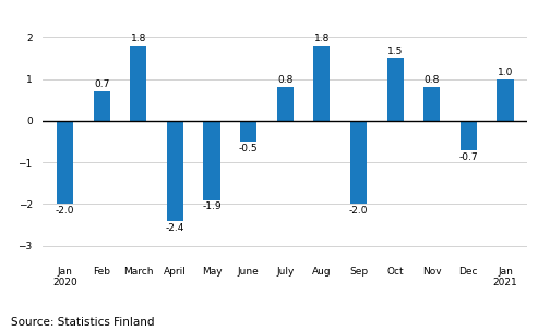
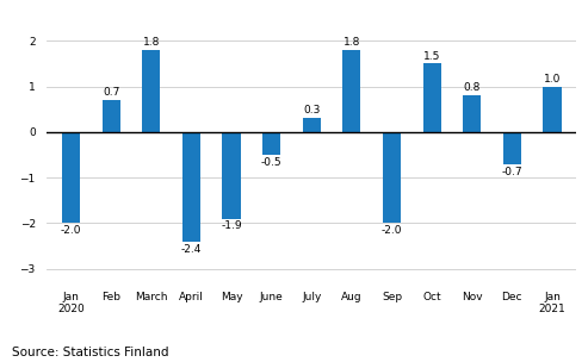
July: 0.8 -> 0.3
